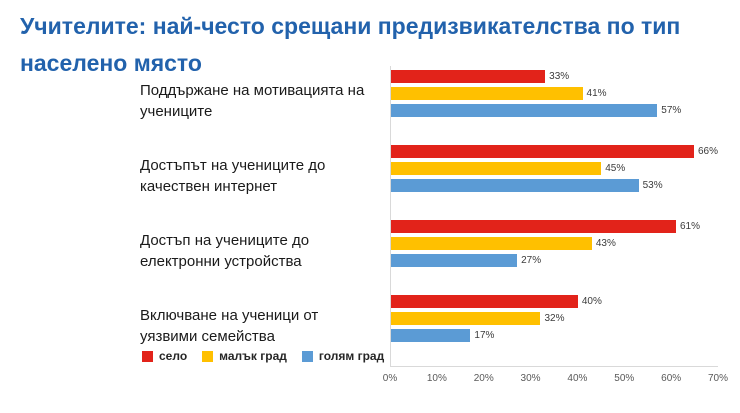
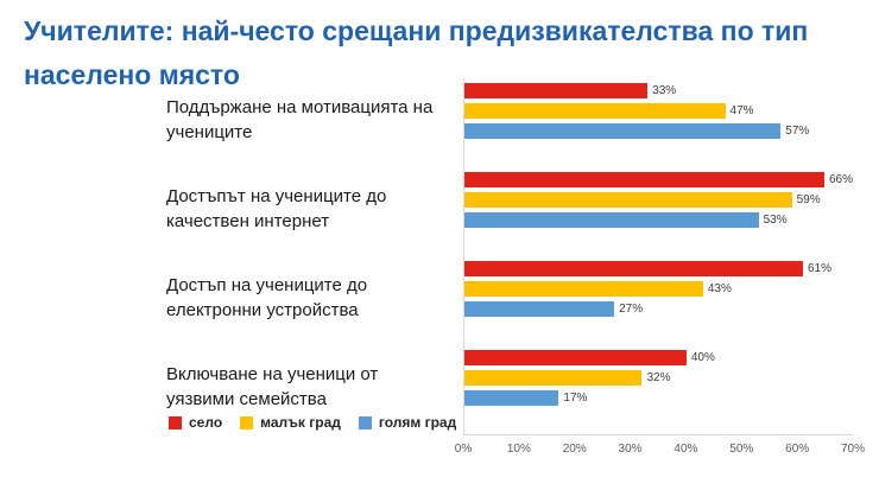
малък град/Поддържане на мотивацията на учениците: 41% -> 47%
малък град/Достъпът на учениците до качествен интернет: 45% -> 59%
